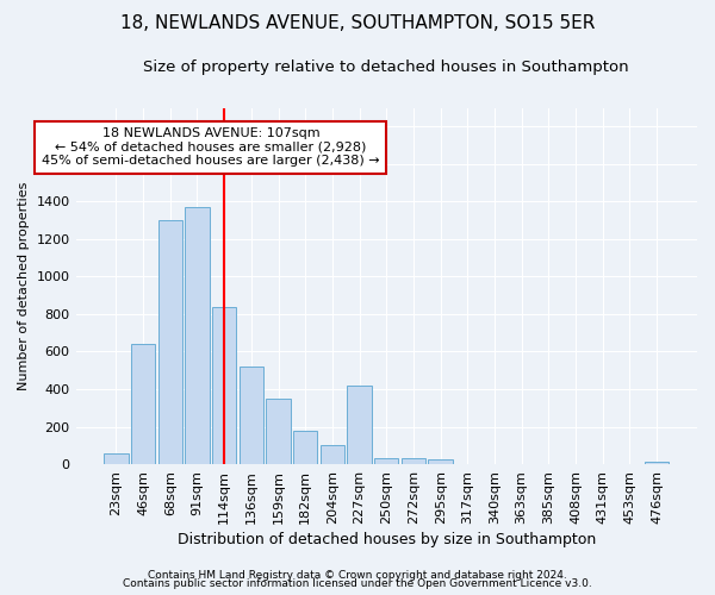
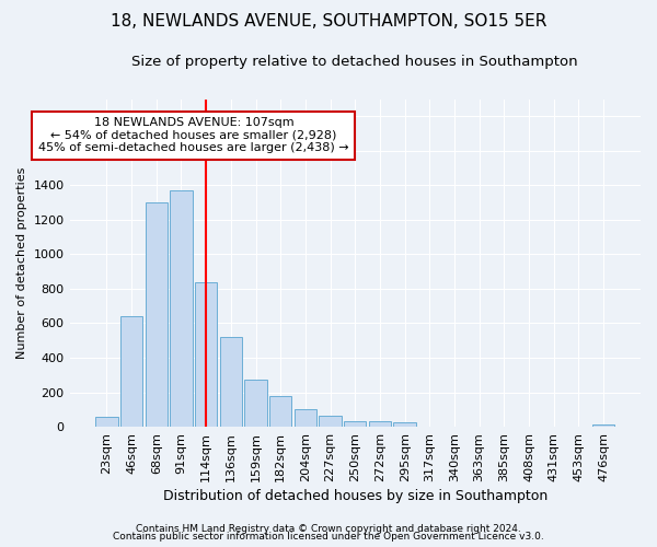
159sqm: 350 -> 280
227sqm: 420 -> 60
